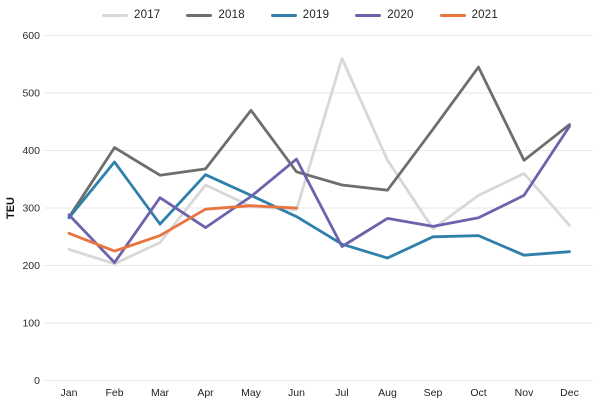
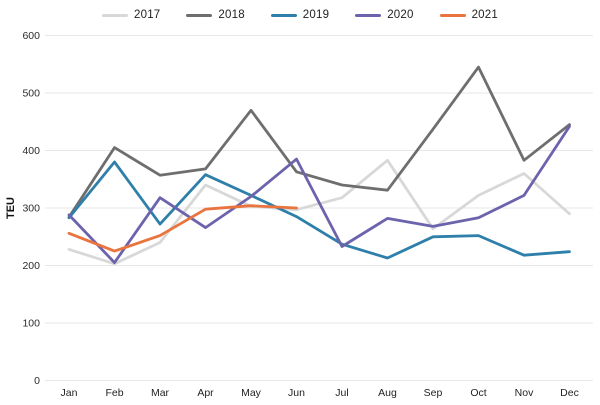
2017/Jul: 560 -> 320
2017/Dec: 270 -> 290
